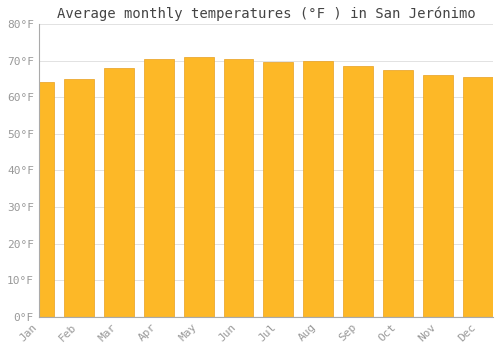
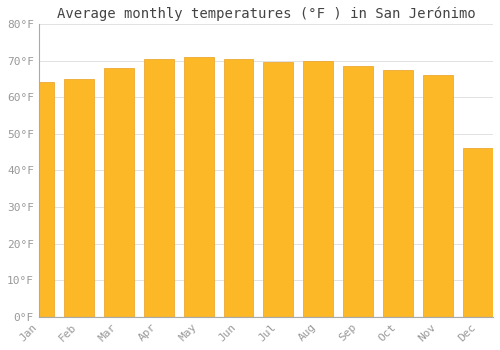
Dec: 65.5°F -> 46.0°F
